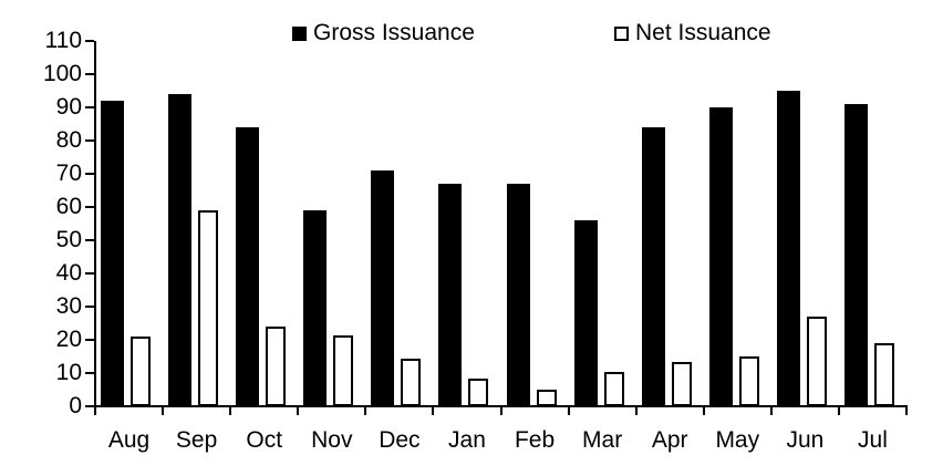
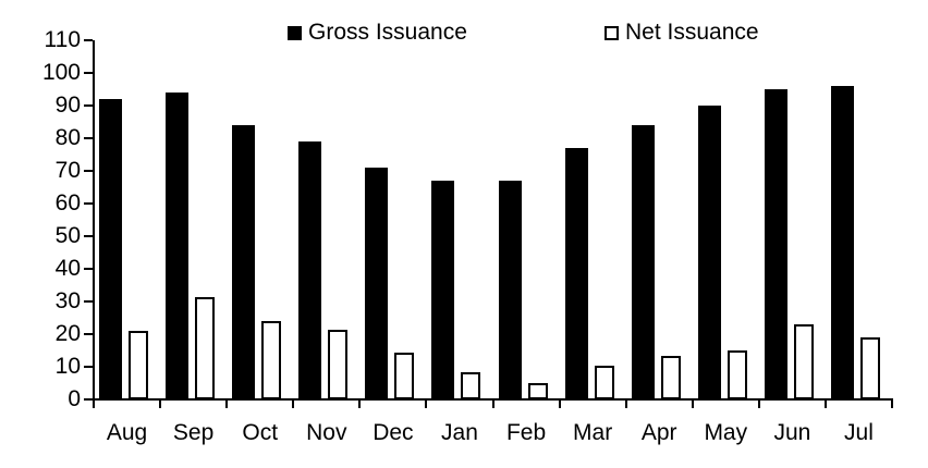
Net Issuance/Sep: 59 -> 32
Gross Issuance/Nov: 59 -> 79
Gross Issuance/Mar: 56 -> 77
Net Issuance/Jun: 27 -> 23
Gross Issuance/Jul: 91 -> 96
